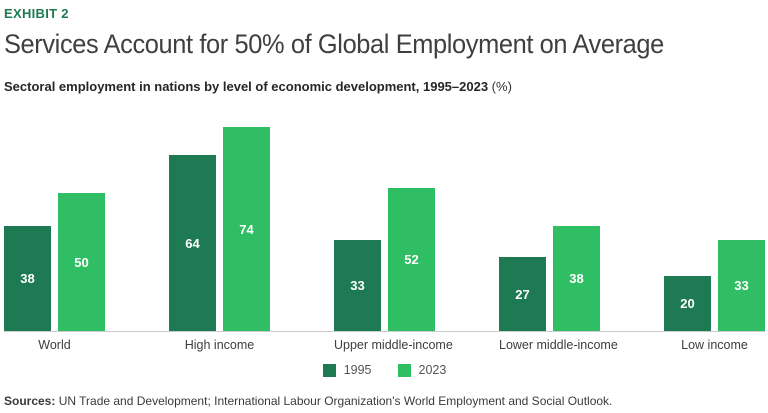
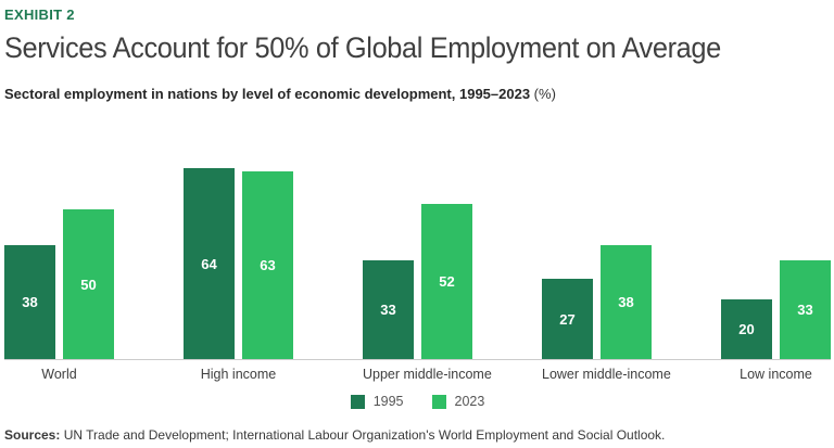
2023/High income: 74 -> 63
